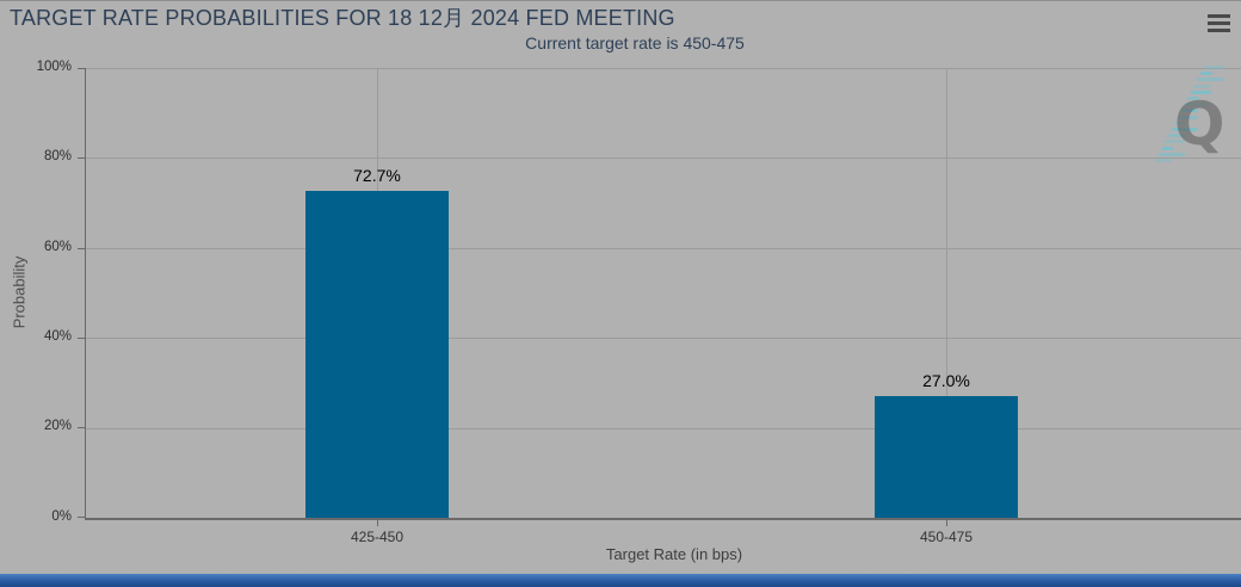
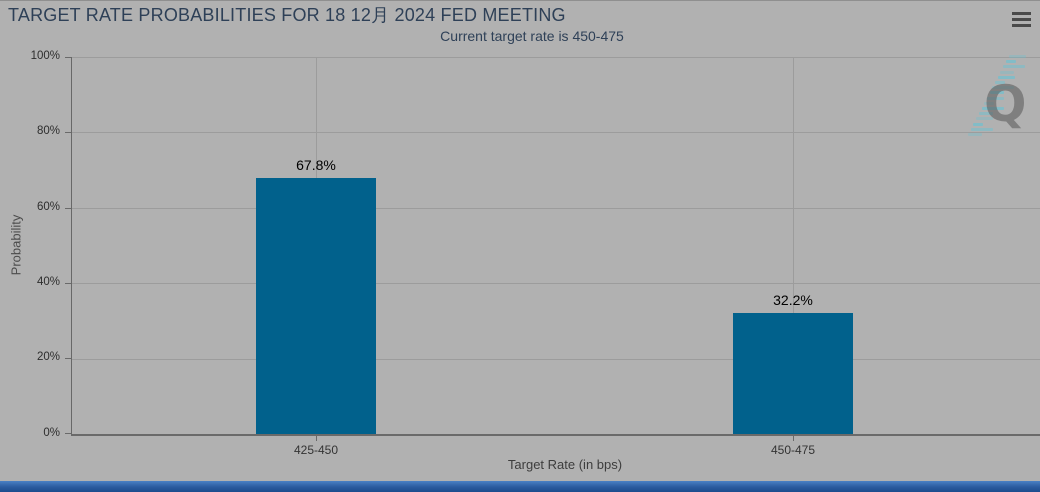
425-450: 72.7% -> 67.8%
450-475: 27.0% -> 32.2%
